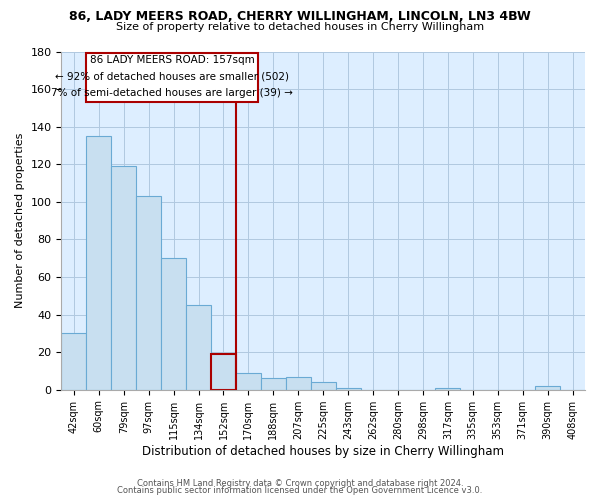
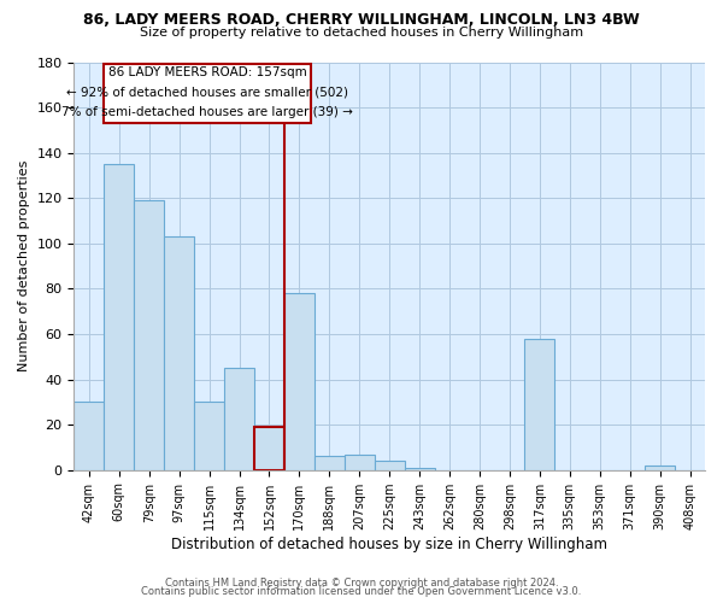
115sqm: 70 -> 30
170sqm: 9 -> 78
317sqm: 1 -> 58
